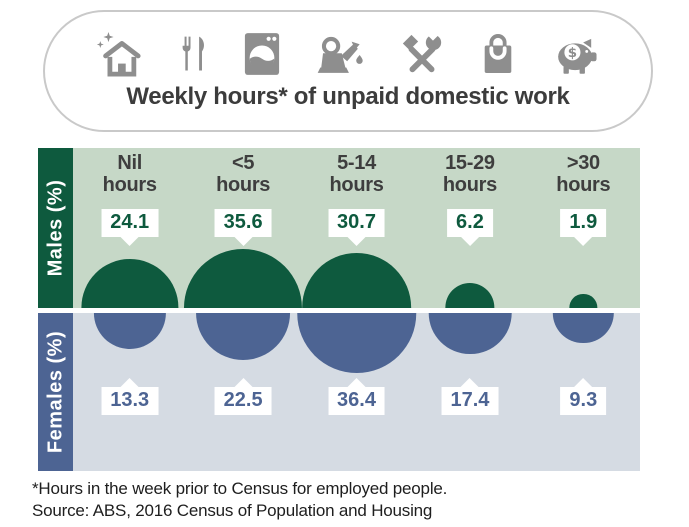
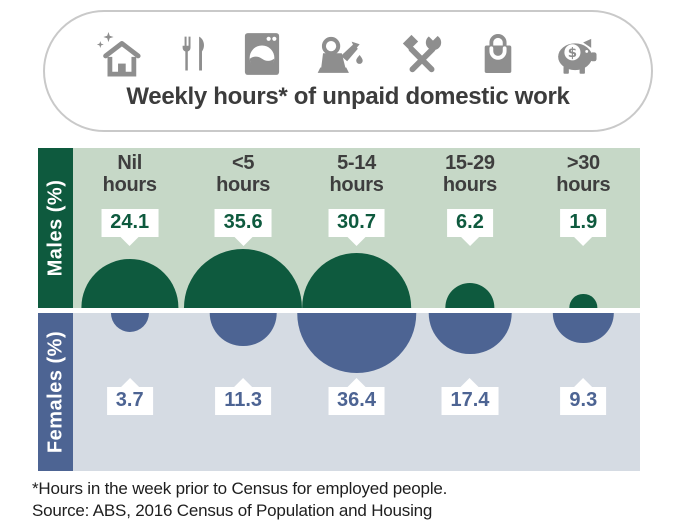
Females (%)/Nil hours: 13.3 -> 3.7
Females (%)/<5 hours: 22.5 -> 11.3
